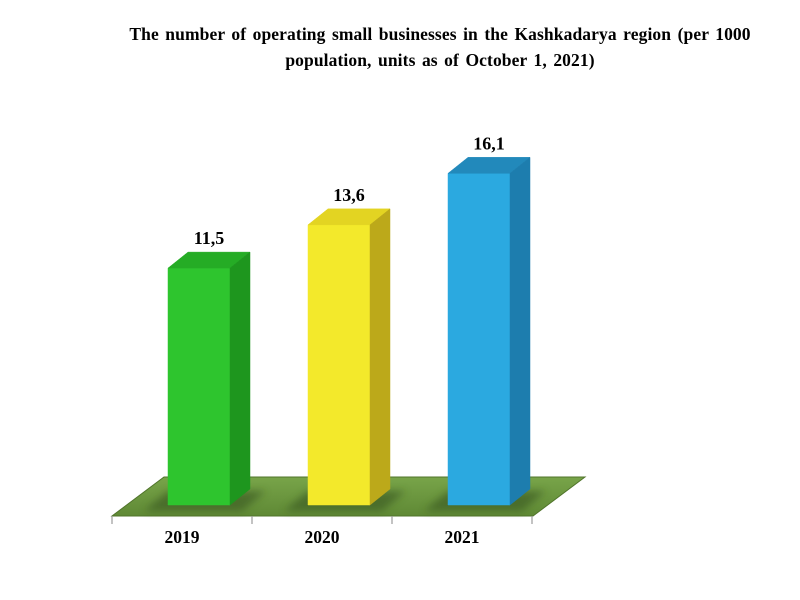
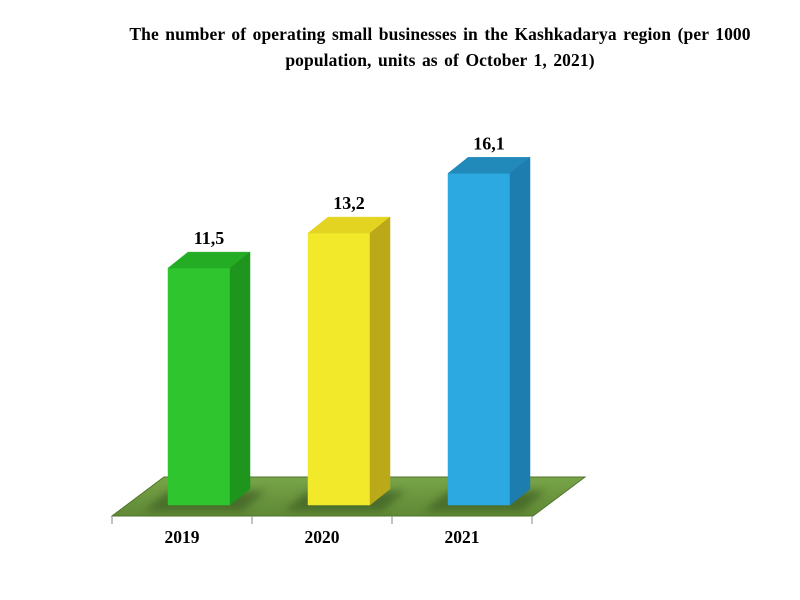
2020: 13,6 -> 13,2
